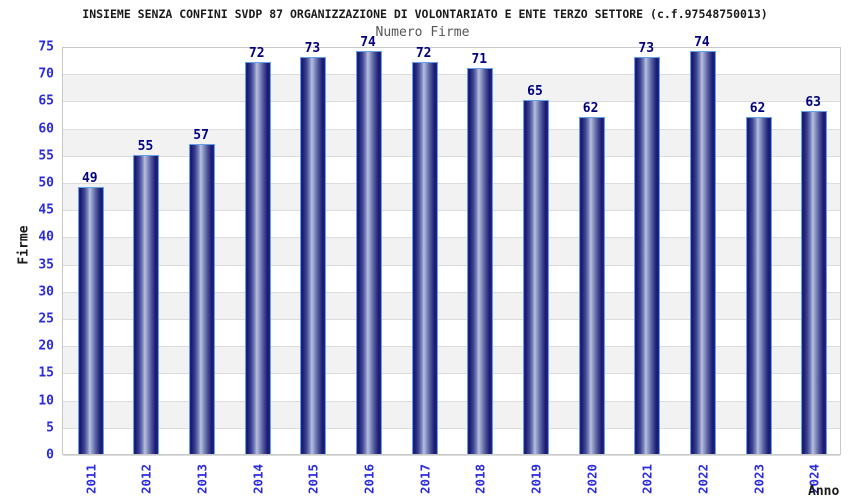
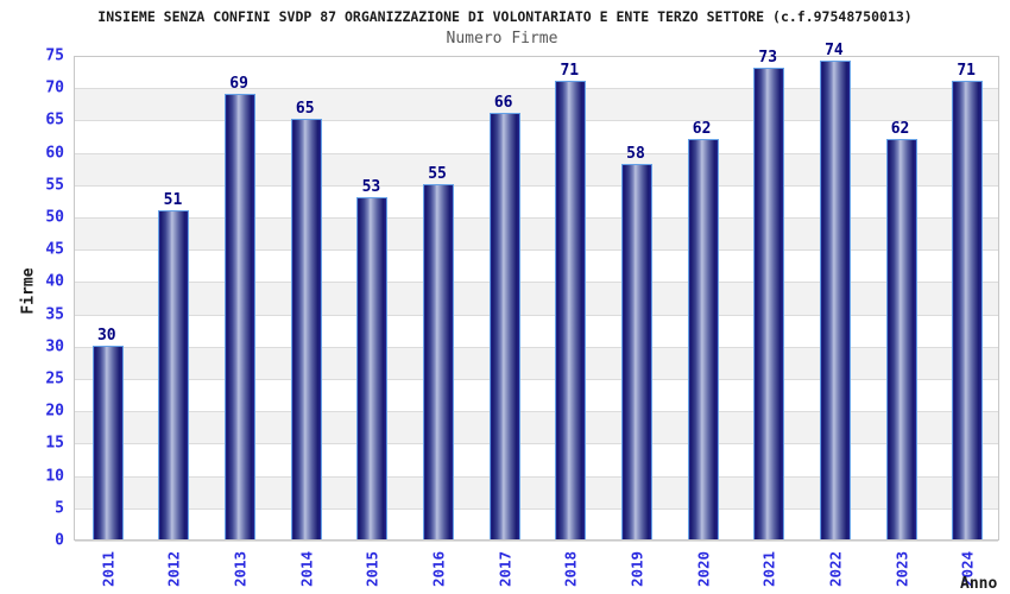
2011: 49 -> 30
2012: 55 -> 51
2013: 57 -> 69
2014: 72 -> 65
2015: 73 -> 53
2016: 74 -> 55
2017: 72 -> 66
2019: 65 -> 58
2024: 63 -> 71
